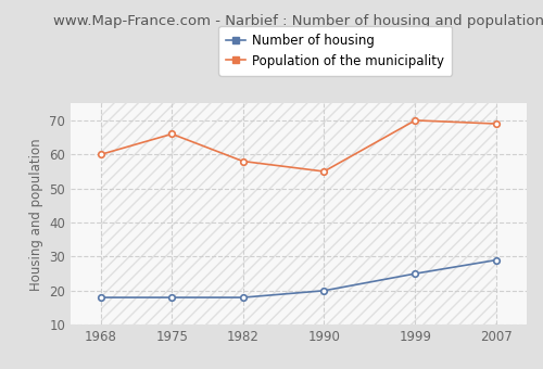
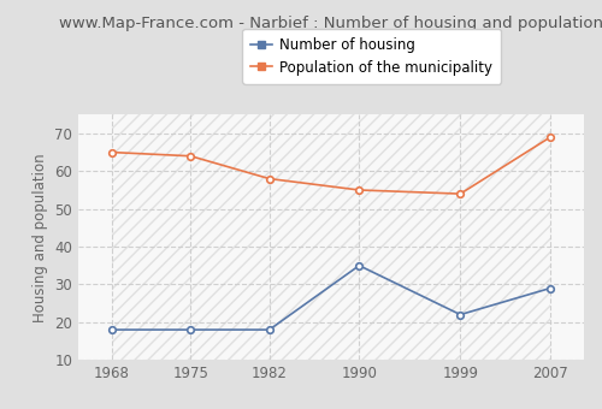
Population of the municipality/1968: 60 -> 65
Population of the municipality/1975: 66 -> 64
Number of housing/1990: 20 -> 35
Number of housing/1999: 25 -> 22
Population of the municipality/1999: 70 -> 54
